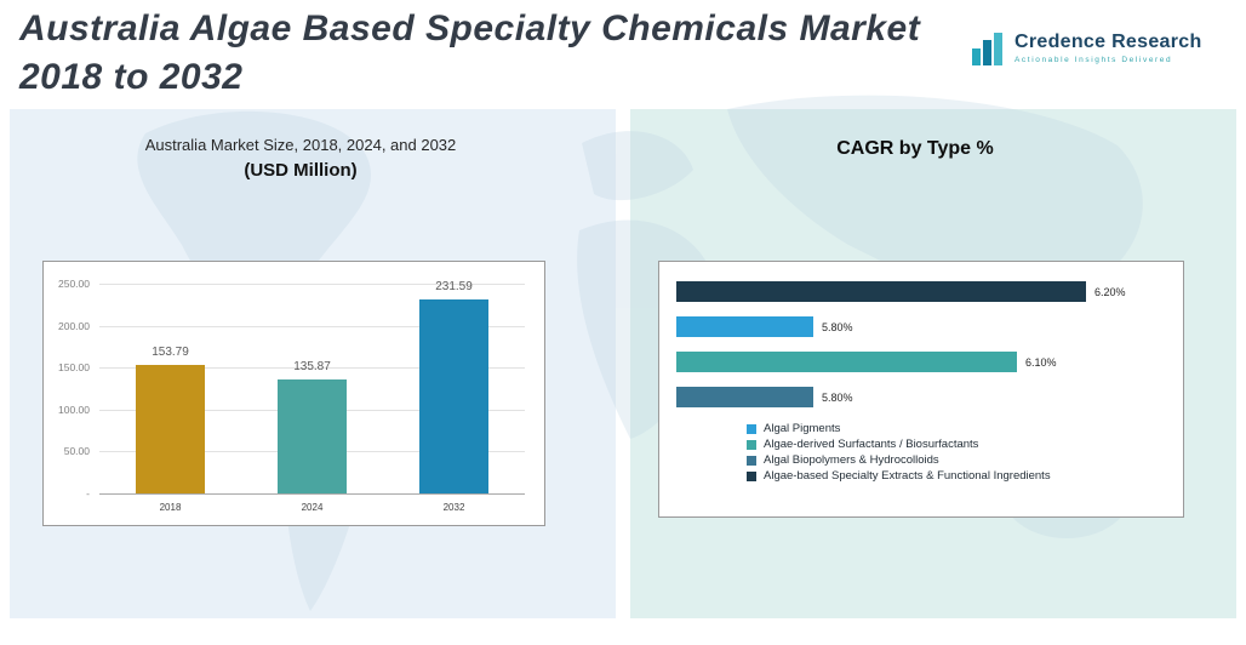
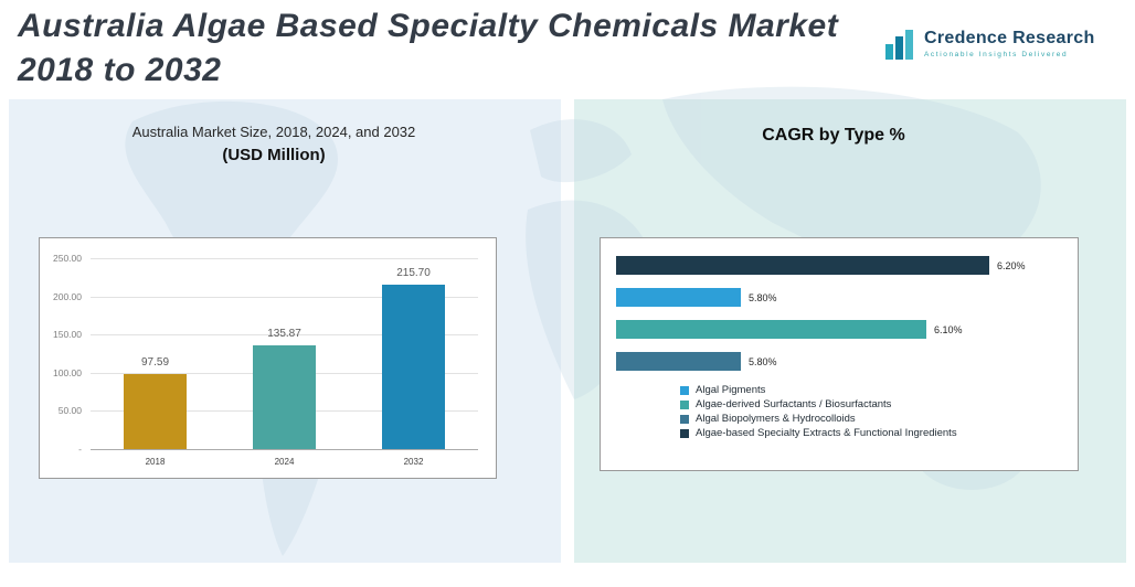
Australia Market Size, 2018, 2024, and 2032 (USD Million)/2018: 153.79 -> 97.59
Australia Market Size, 2018, 2024, and 2032 (USD Million)/2032: 231.59 -> 215.70
